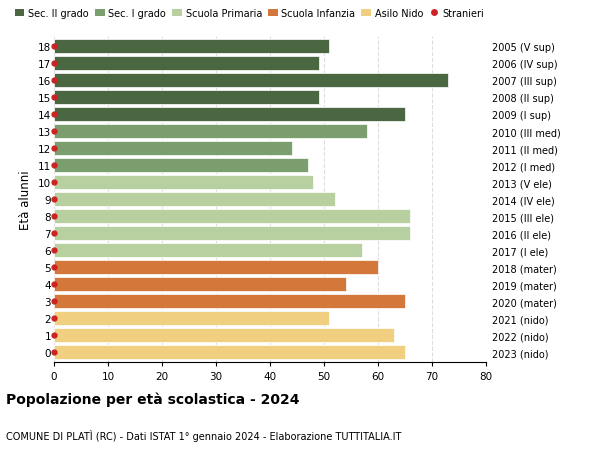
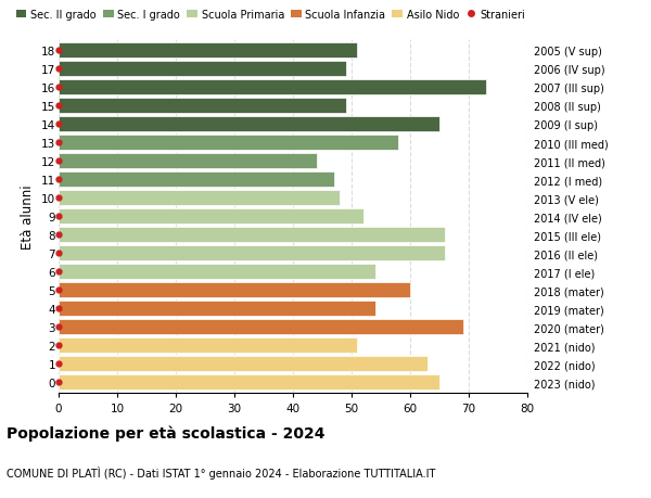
6: 57 -> 54
3: 65 -> 69
